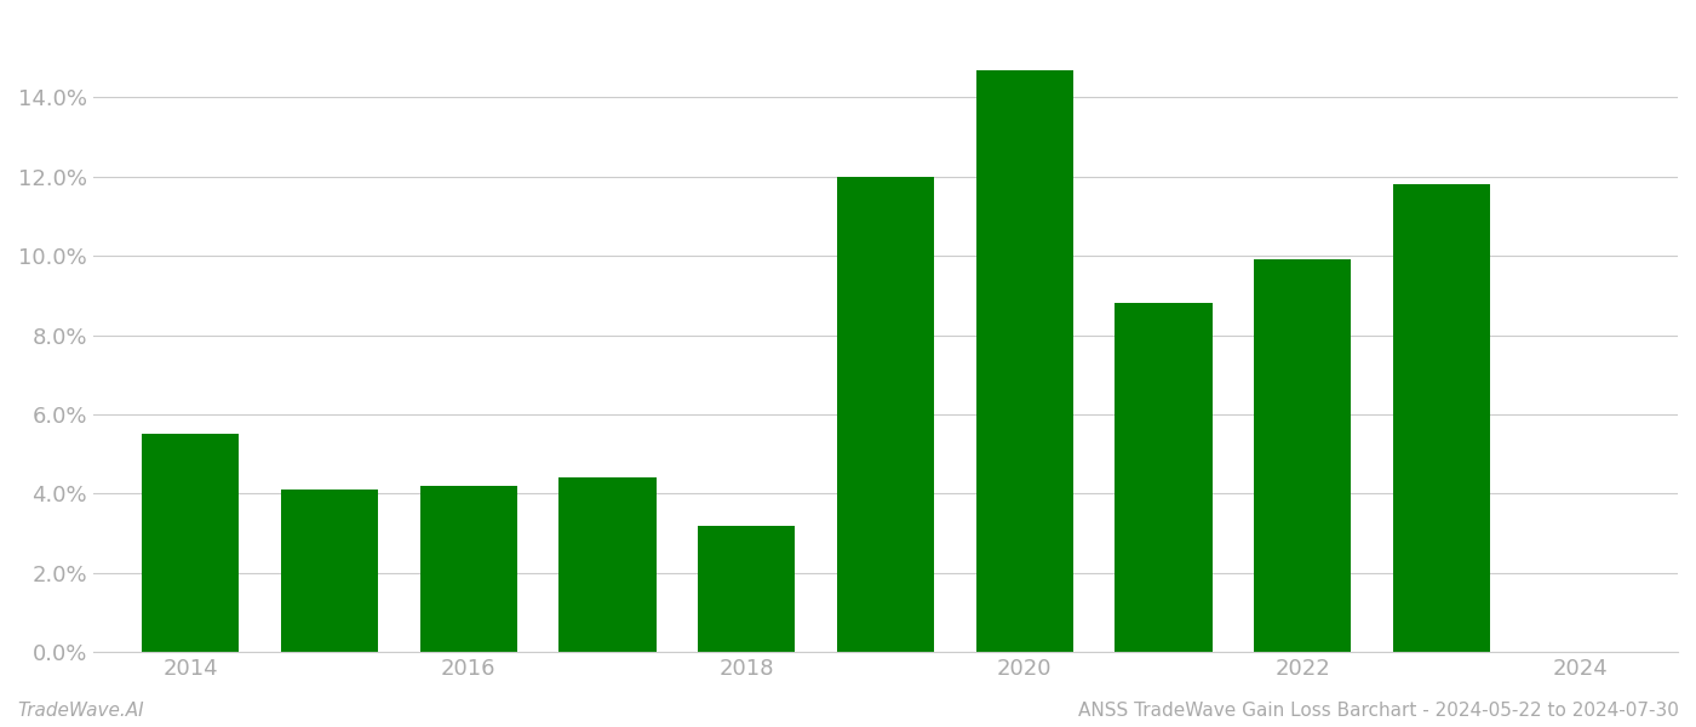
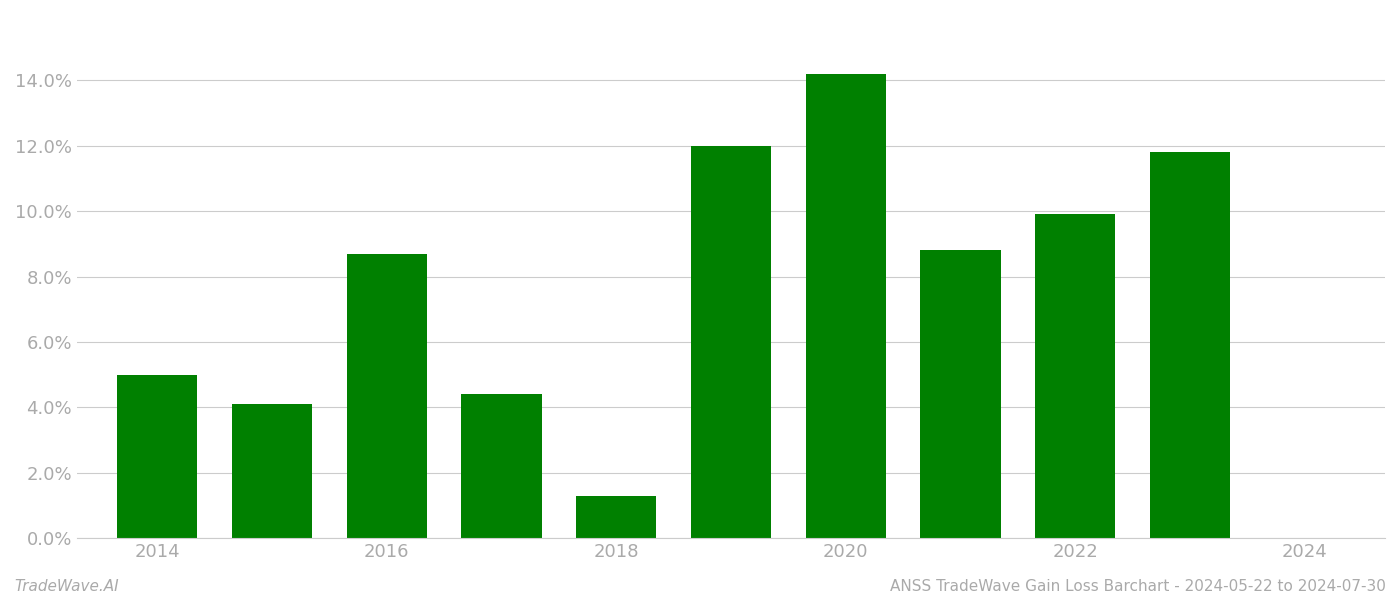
2014: 5.5% -> 5.0%
2016: 4.2% -> 8.7%
2018: 3.2% -> 1.3%
2020: 14.7% -> 14.2%
